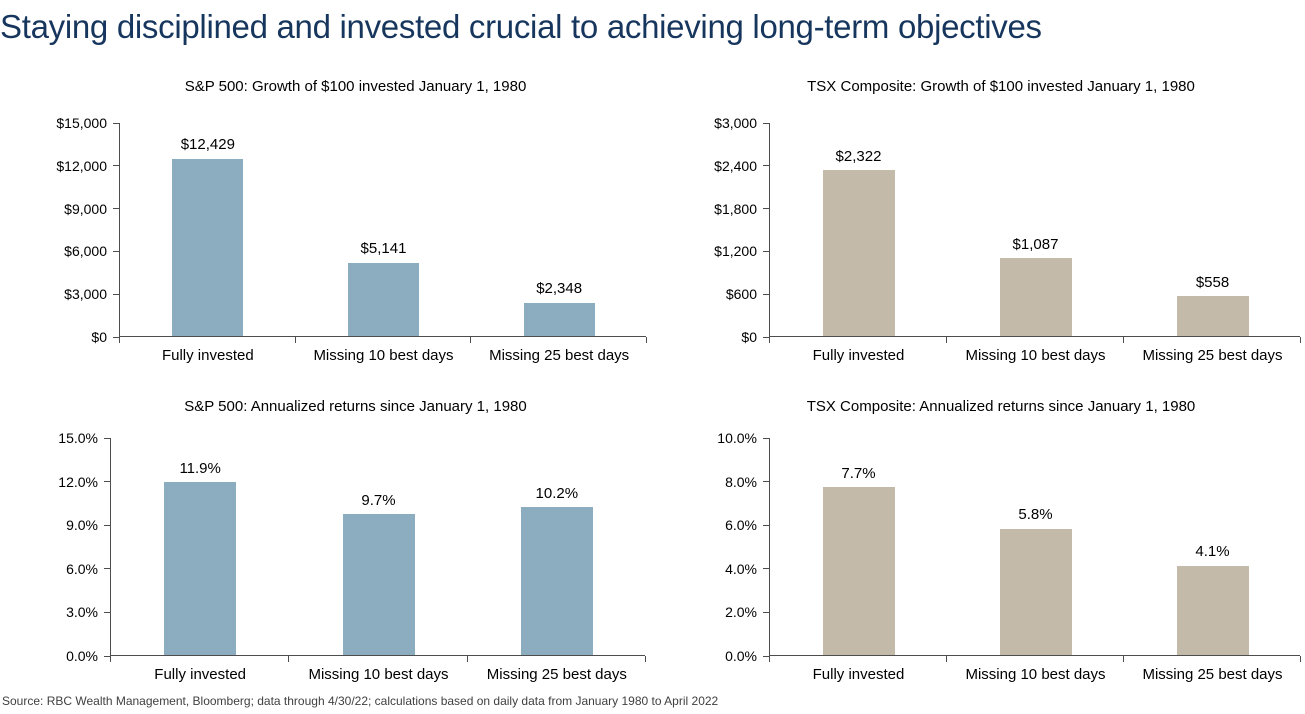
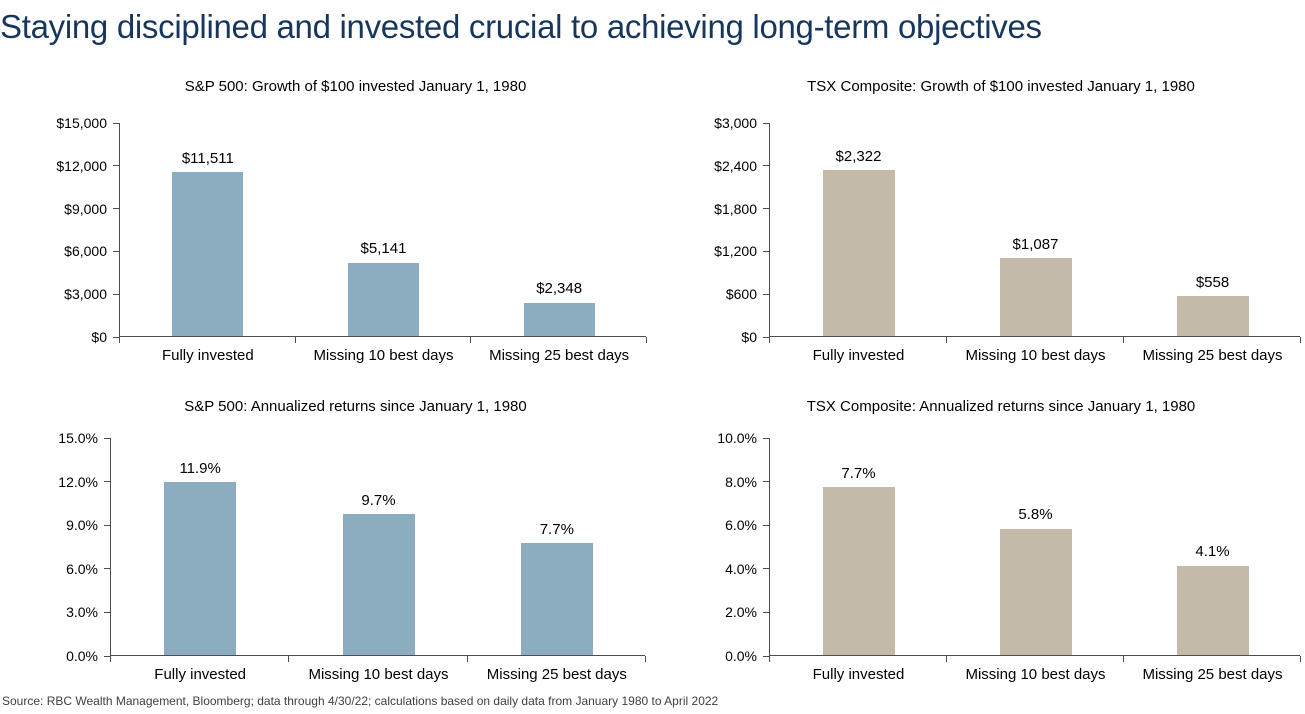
S&P 500: Growth of $100 invested January 1, 1980/Fully invested: $12,429 -> $11,511
S&P 500: Annualized returns since January 1, 1980/Missing 25 best days: 10.2% -> 7.7%
